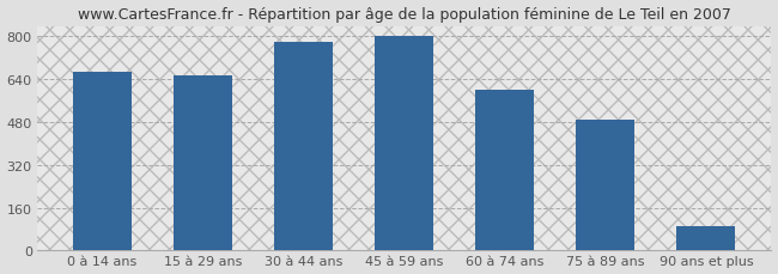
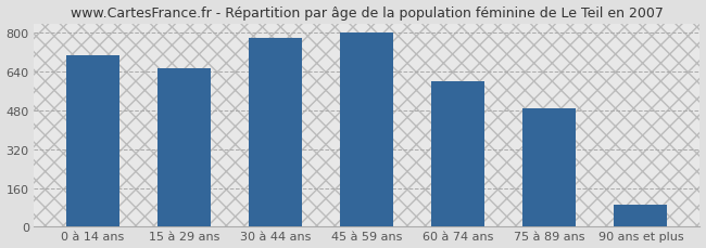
0 à 14 ans: 670 -> 710
